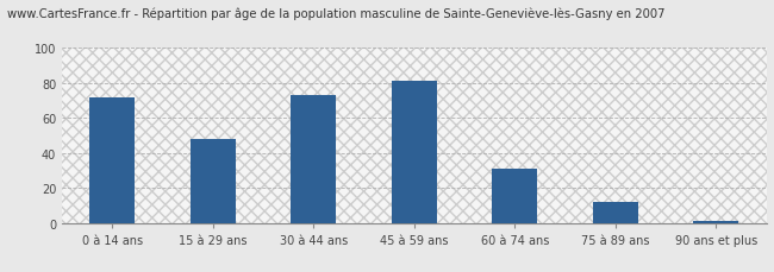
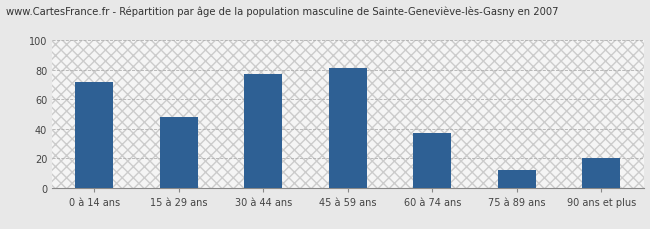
30 à 44 ans: 73 -> 77
60 à 74 ans: 31 -> 37
90 ans et plus: 1 -> 20
